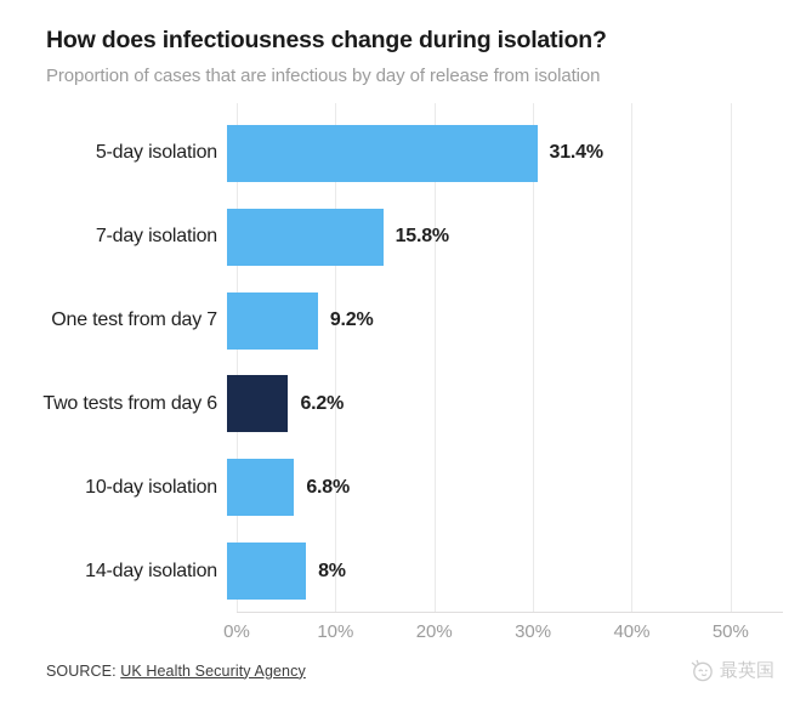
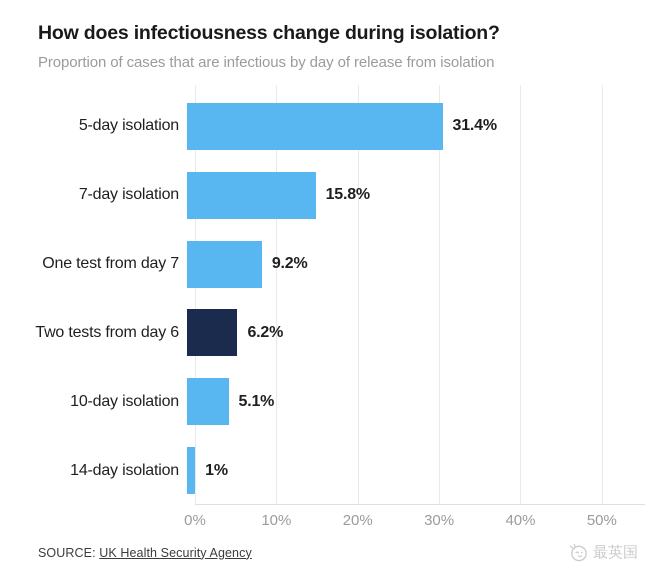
10-day isolation: 6.8% -> 5.1%
14-day isolation: 8% -> 1%
